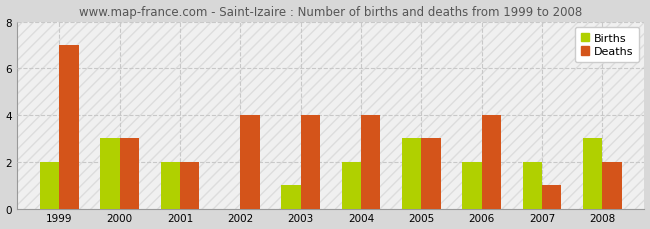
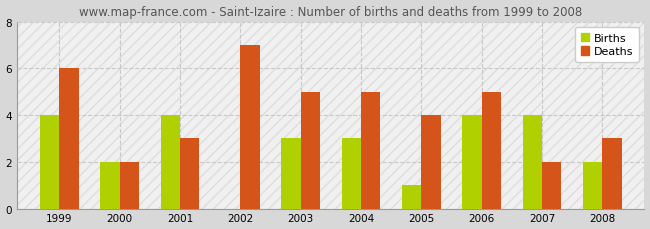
Births/1999: 2 -> 4
Deaths/1999: 7 -> 6
Births/2000: 3 -> 2
Deaths/2000: 3 -> 2
Births/2001: 2 -> 4
Deaths/2001: 2 -> 3
Deaths/2002: 4 -> 7
Births/2003: 1 -> 3
Deaths/2003: 4 -> 5
Births/2004: 2 -> 3
Deaths/2004: 4 -> 5
Births/2005: 3 -> 1
Deaths/2005: 3 -> 4
Births/2006: 2 -> 4
Deaths/2006: 4 -> 5
Births/2007: 2 -> 4
Deaths/2007: 1 -> 2
Births/2008: 3 -> 2
Deaths/2008: 2 -> 3
